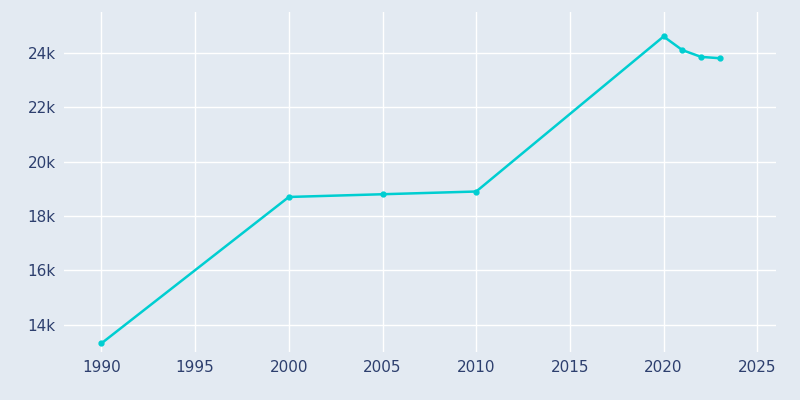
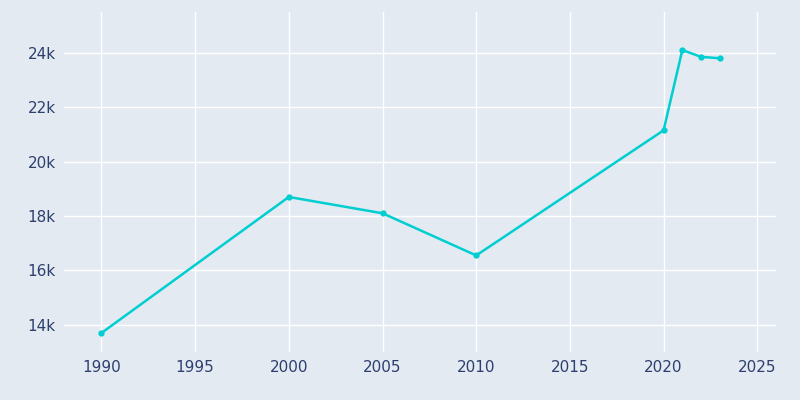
1990: 13.32k -> 13.70k
2005: 18.80k -> 18.10k
2010: 18.90k -> 16.55k
2020: 24.60k -> 21.15k
